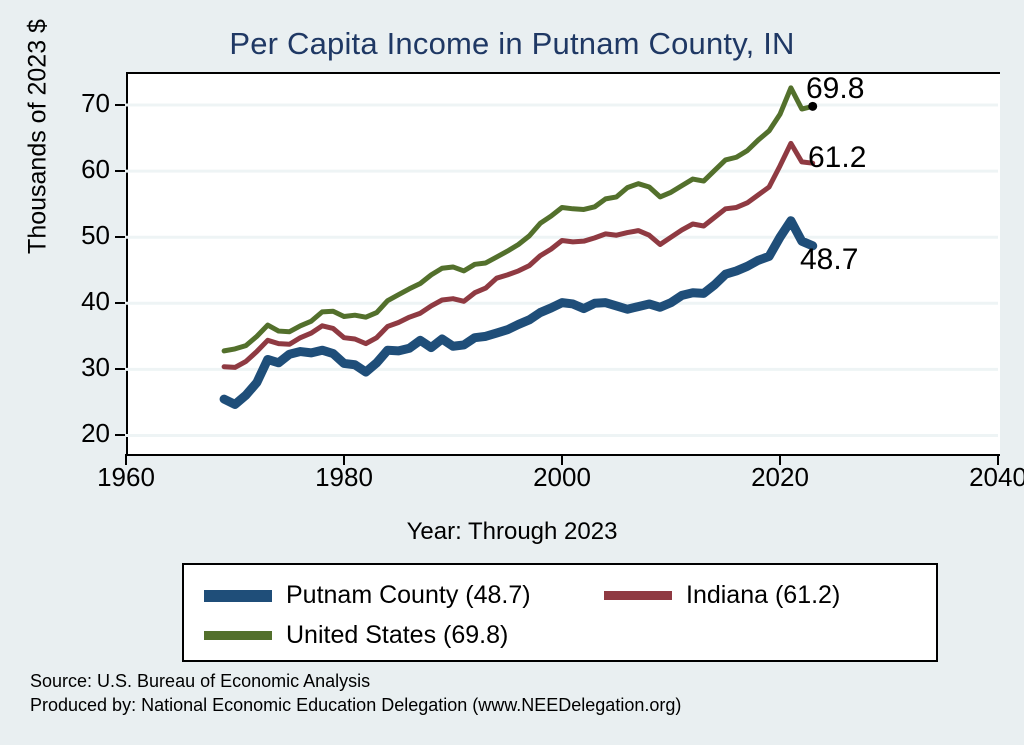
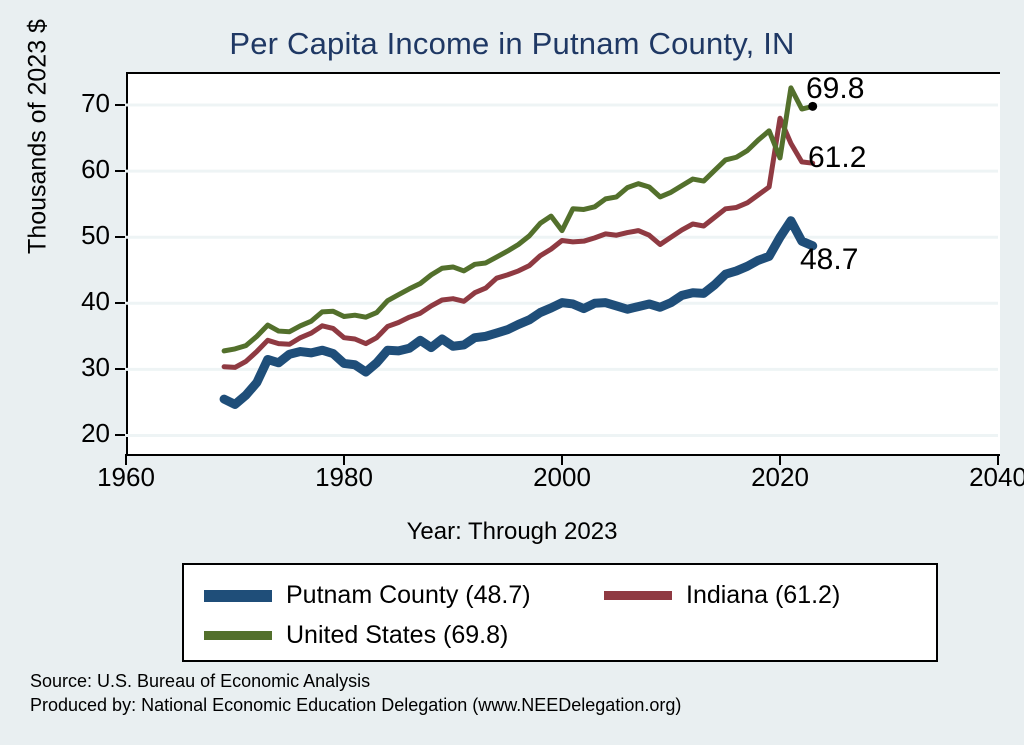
United States (69.8)/2000: 54 -> 51
Indiana (61.2)/2020: 61 -> 68
United States (69.8)/2020: 69 -> 62
